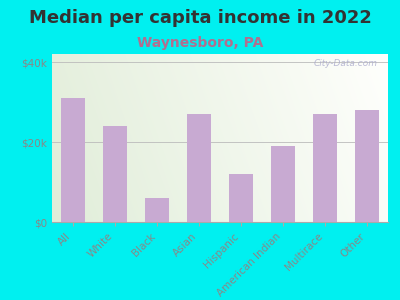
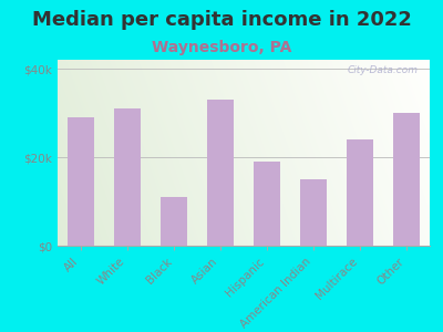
All: $31k -> $29k
White: $24k -> $31k
Black: $6k -> $11k
Asian: $27k -> $33k
Hispanic: $12k -> $19k
American Indian: $19k -> $15k
Multirace: $27k -> $24k
Other: $28k -> $30k
